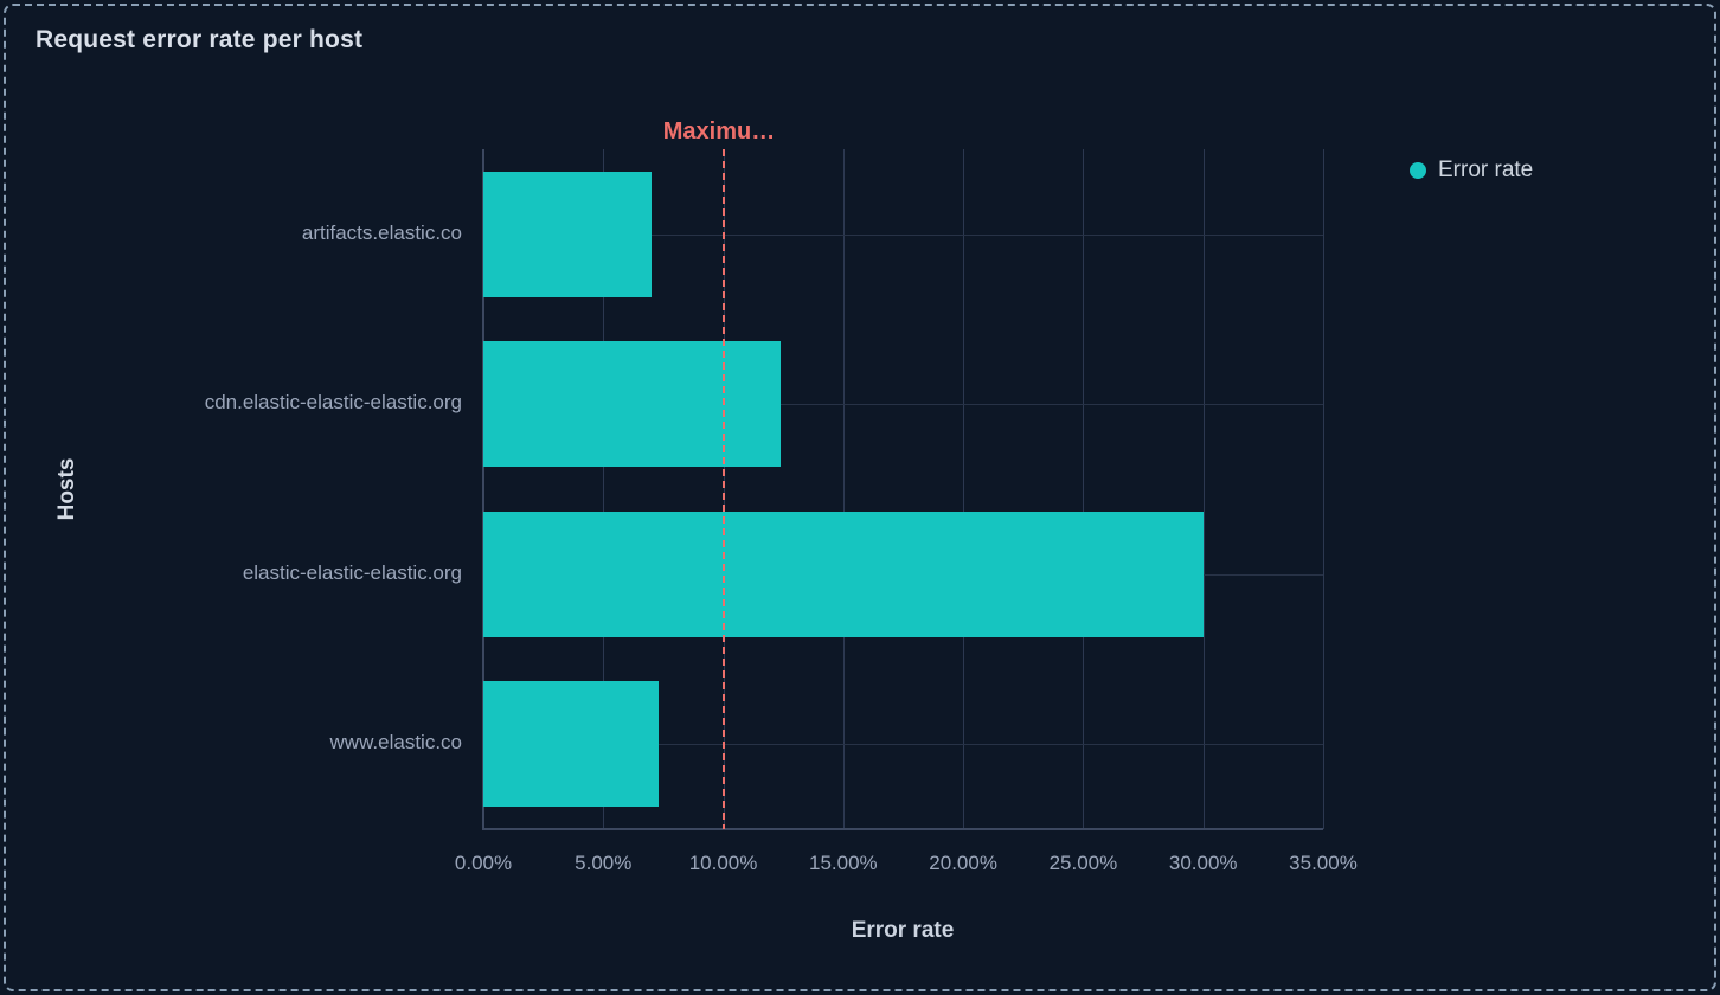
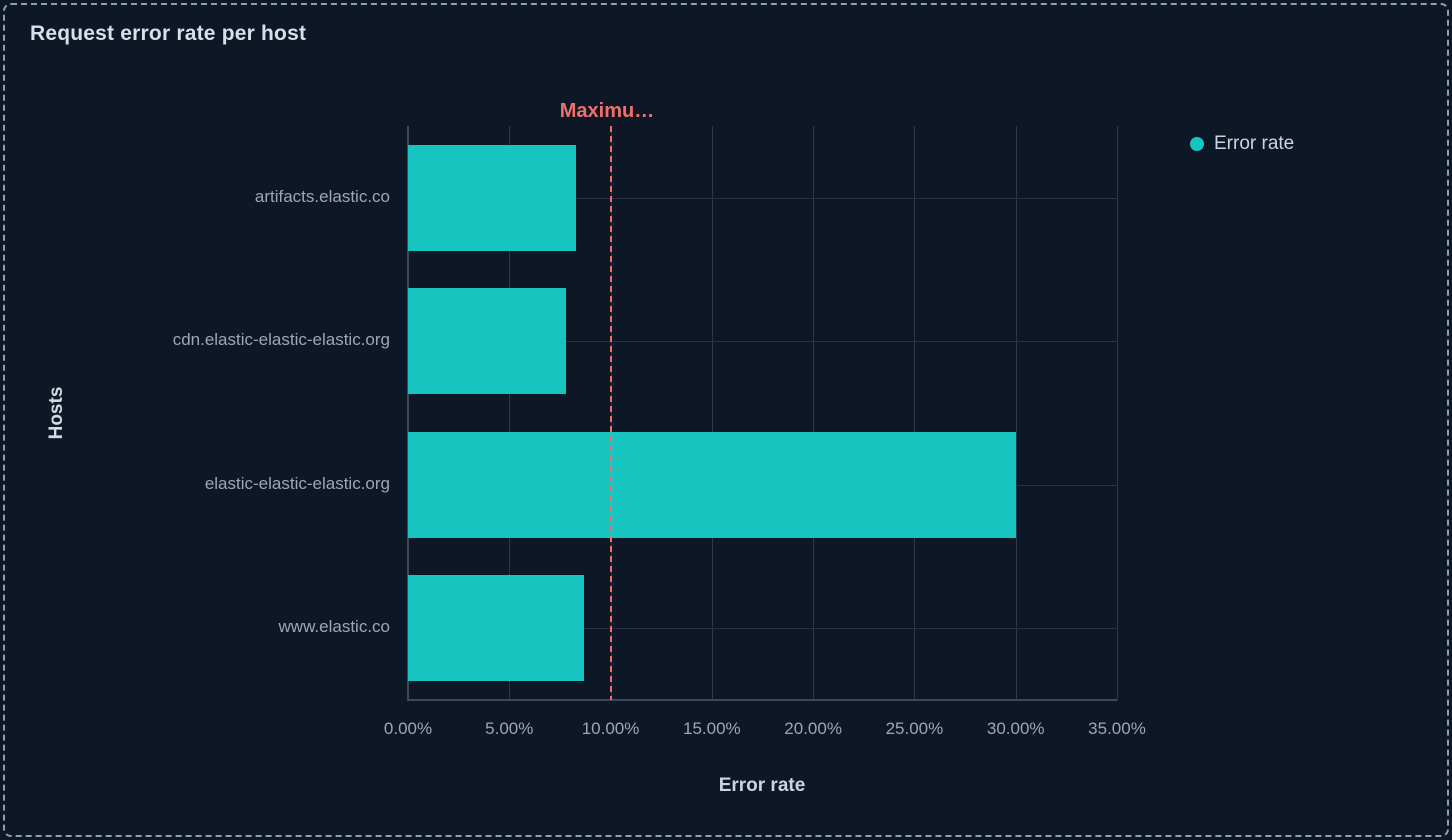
artifacts.elastic.co: 7.0% -> 8.3%
cdn.elastic-elastic-elastic.org: 12.4% -> 7.8%
www.elastic.co: 7.3% -> 8.7%
